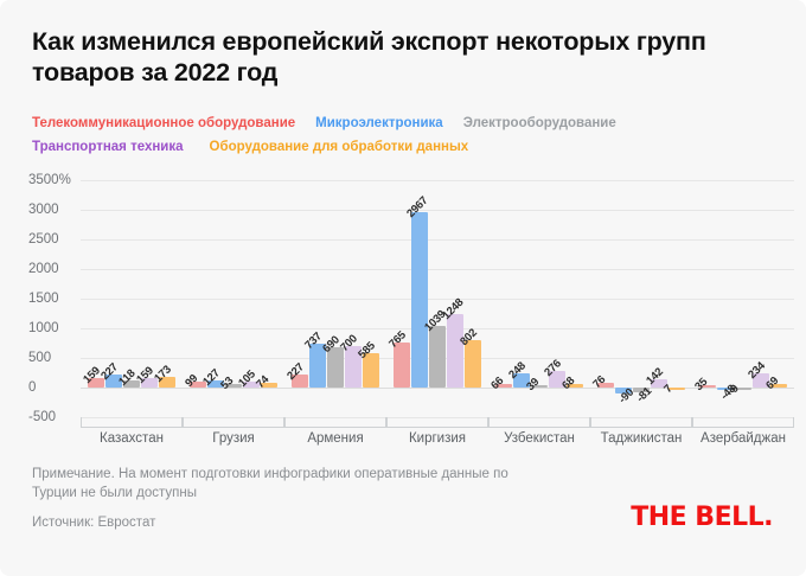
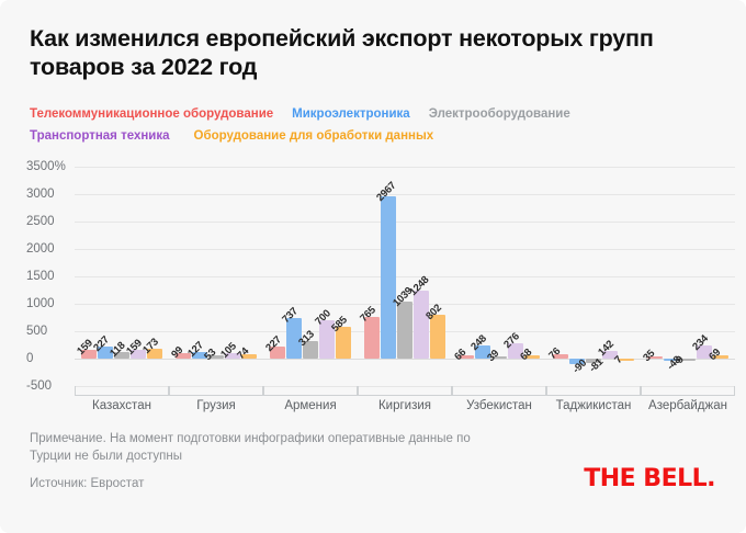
Электрооборудование/Армения: 690 -> 313
